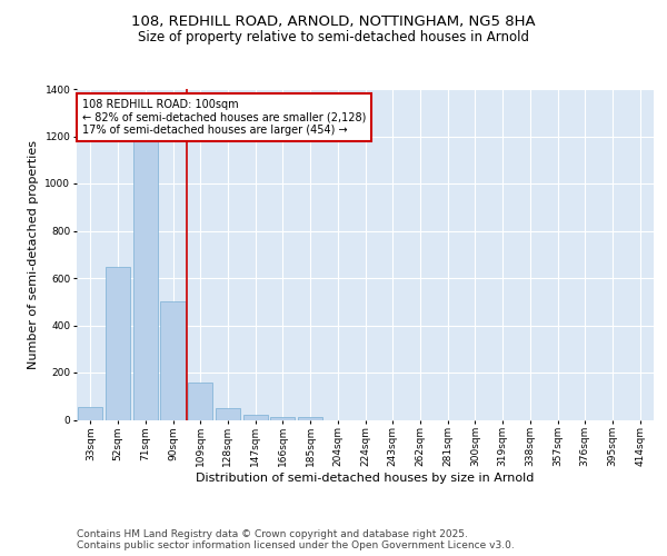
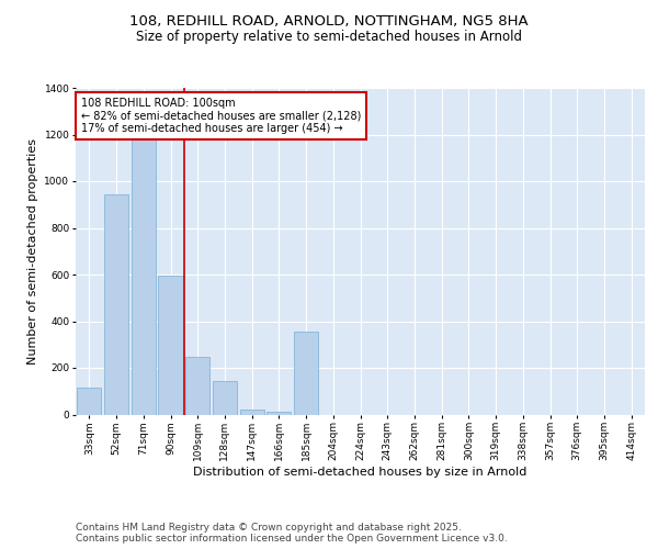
33sqm: 55 -> 115
52sqm: 645 -> 945
90sqm: 500 -> 595
109sqm: 160 -> 245
128sqm: 50 -> 145
185sqm: 10 -> 355
